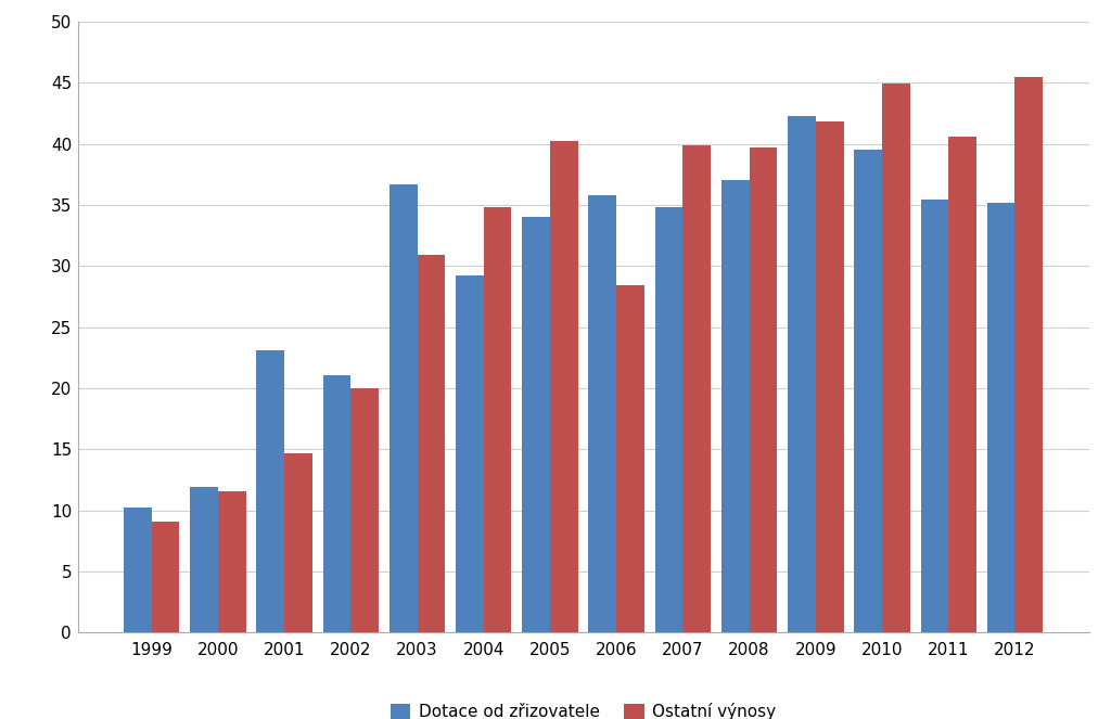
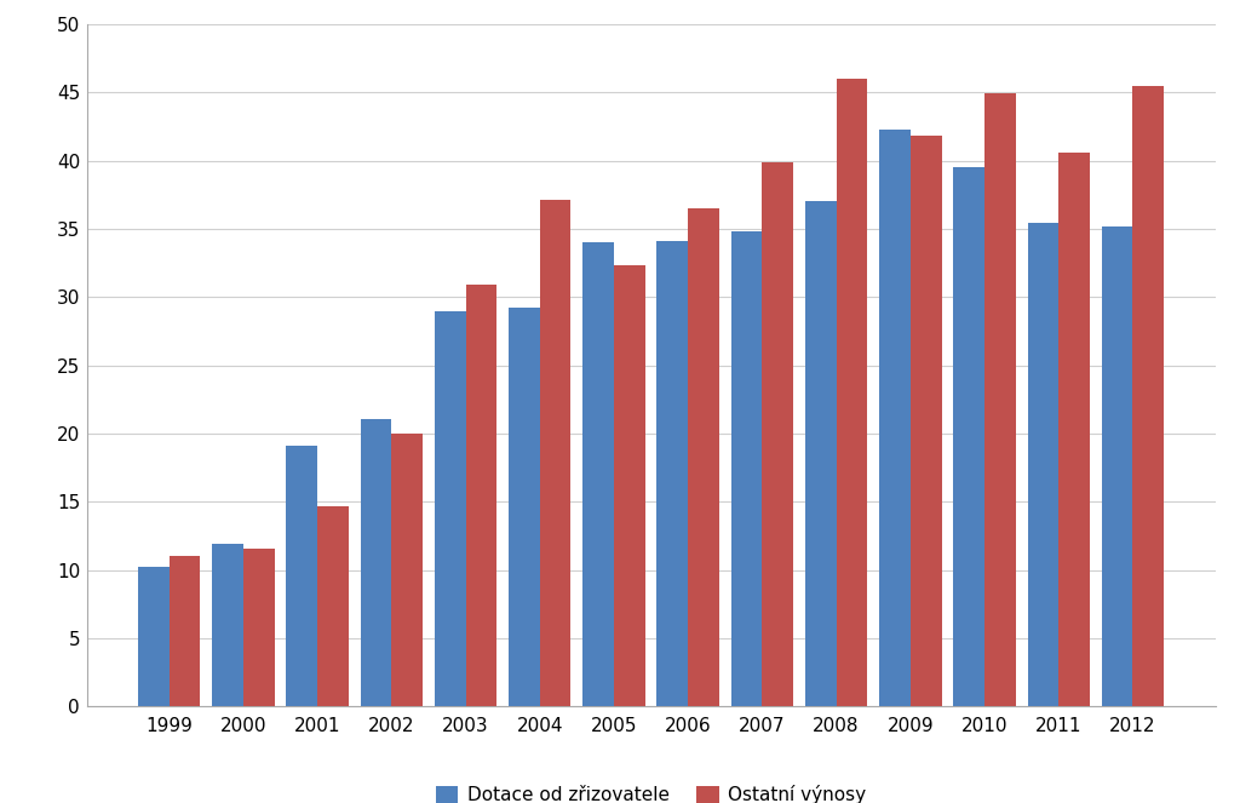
Ostatní výnosy/1999: 9.1 -> 11.0
Dotace od zřizovatele/2001: 23.1 -> 19.1
Dotace od zřizovatele/2003: 36.7 -> 29.0
Ostatní výnosy/2004: 34.8 -> 37.1
Ostatní výnosy/2005: 40.2 -> 32.3
Dotace od zřizovatele/2006: 35.8 -> 34.1
Ostatní výnosy/2006: 28.4 -> 36.5
Ostatní výnosy/2008: 39.7 -> 46.0
